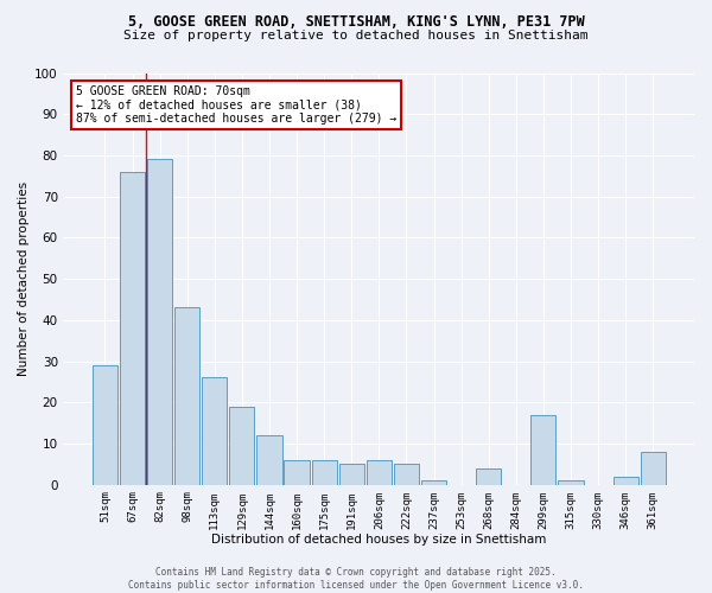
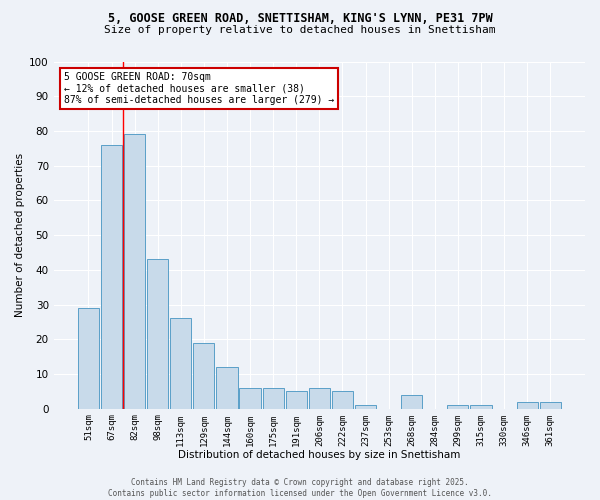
299sqm: 17 -> 1
361sqm: 8 -> 2
